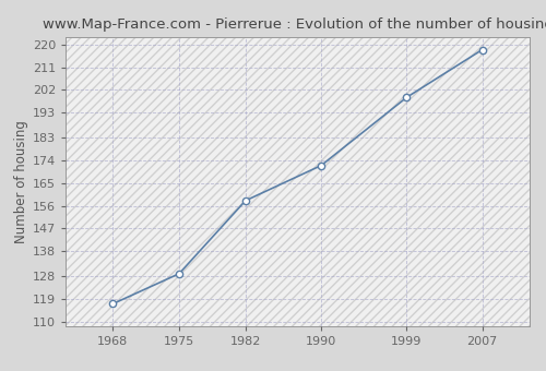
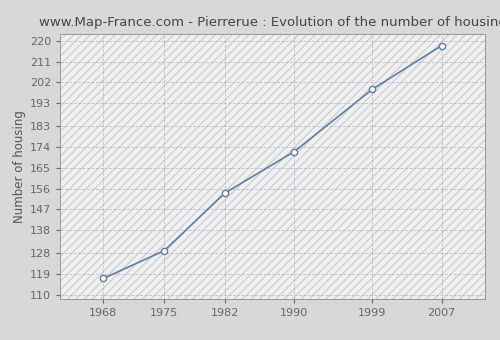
1982: 158 -> 154
